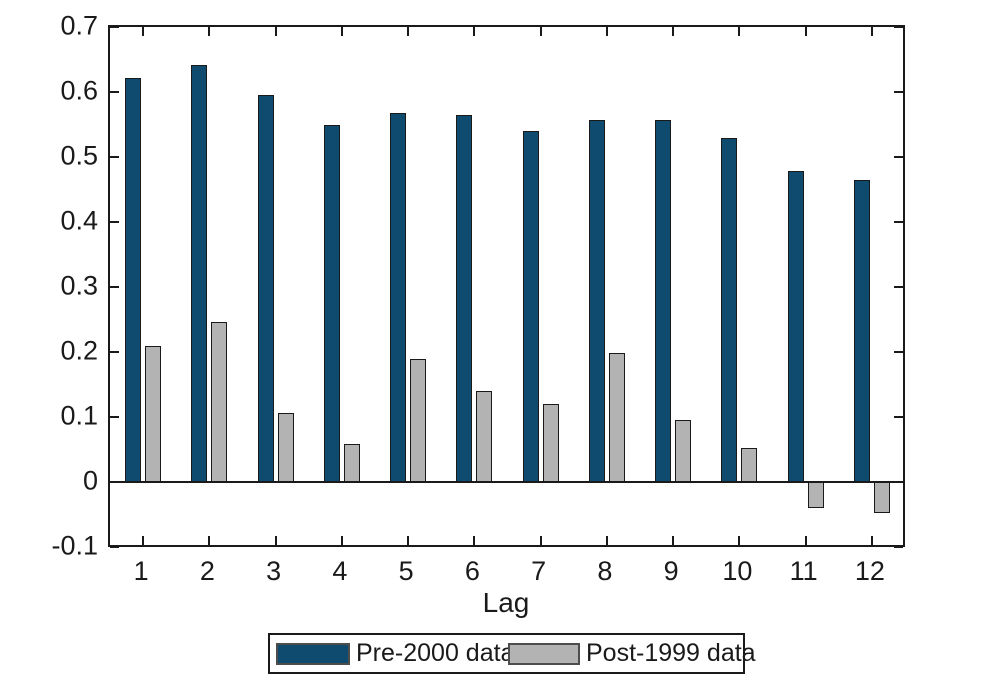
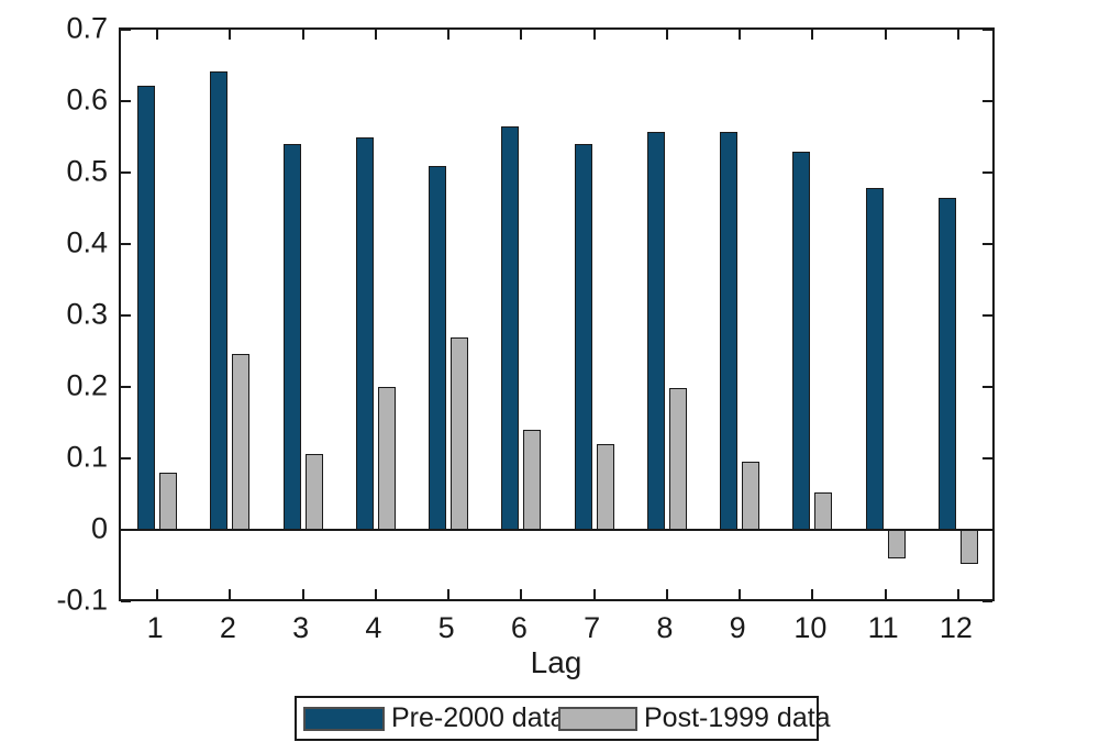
Post-1999 data/1: 0.21 -> 0.08
Pre-2000 data/3: 0.59 -> 0.54
Post-1999 data/4: 0.06 -> 0.20
Pre-2000 data/5: 0.57 -> 0.51
Post-1999 data/5: 0.19 -> 0.27
